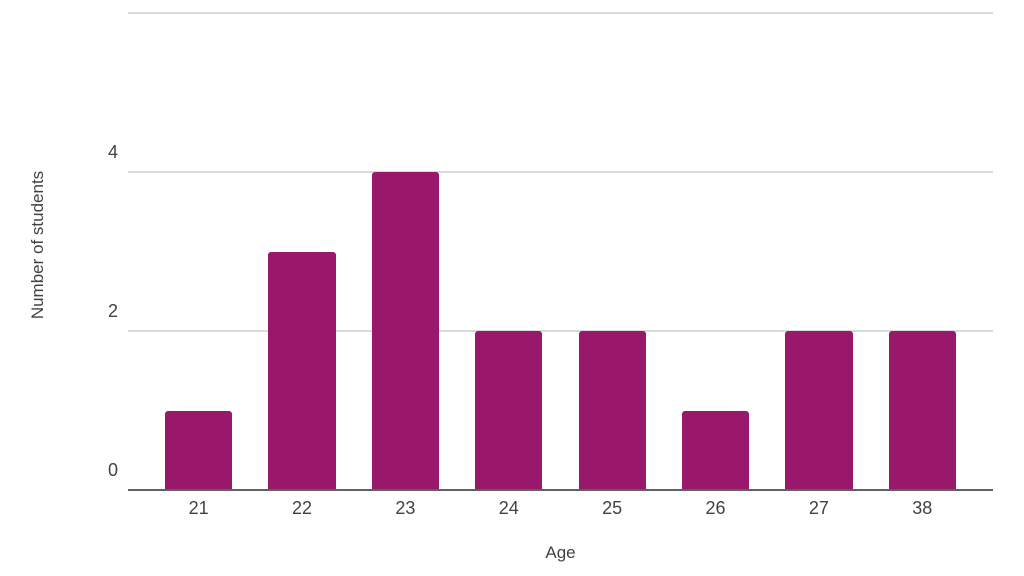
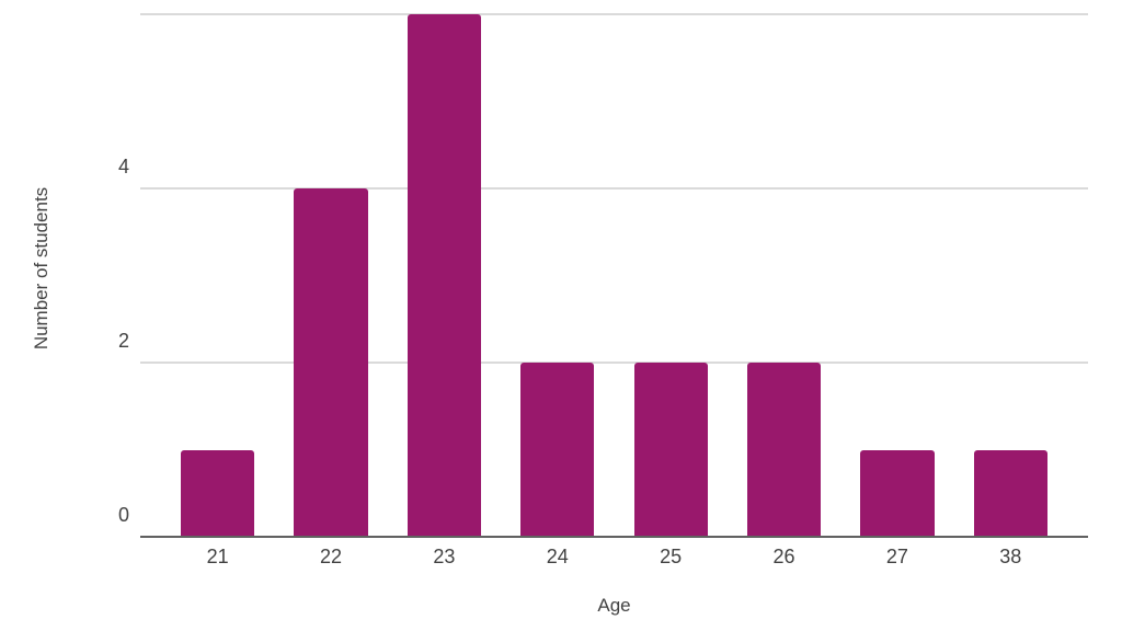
22: 3 -> 4
23: 4 -> 6
26: 1 -> 2
27: 2 -> 1
38: 2 -> 1
